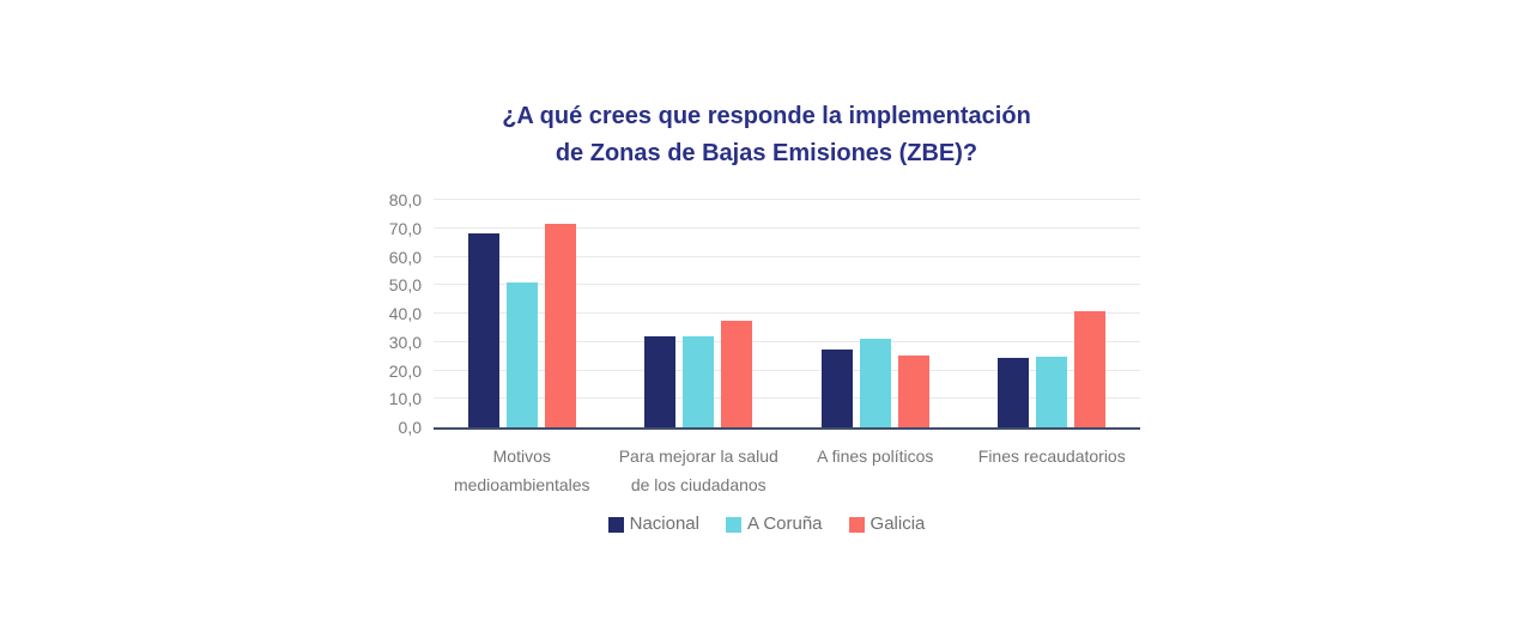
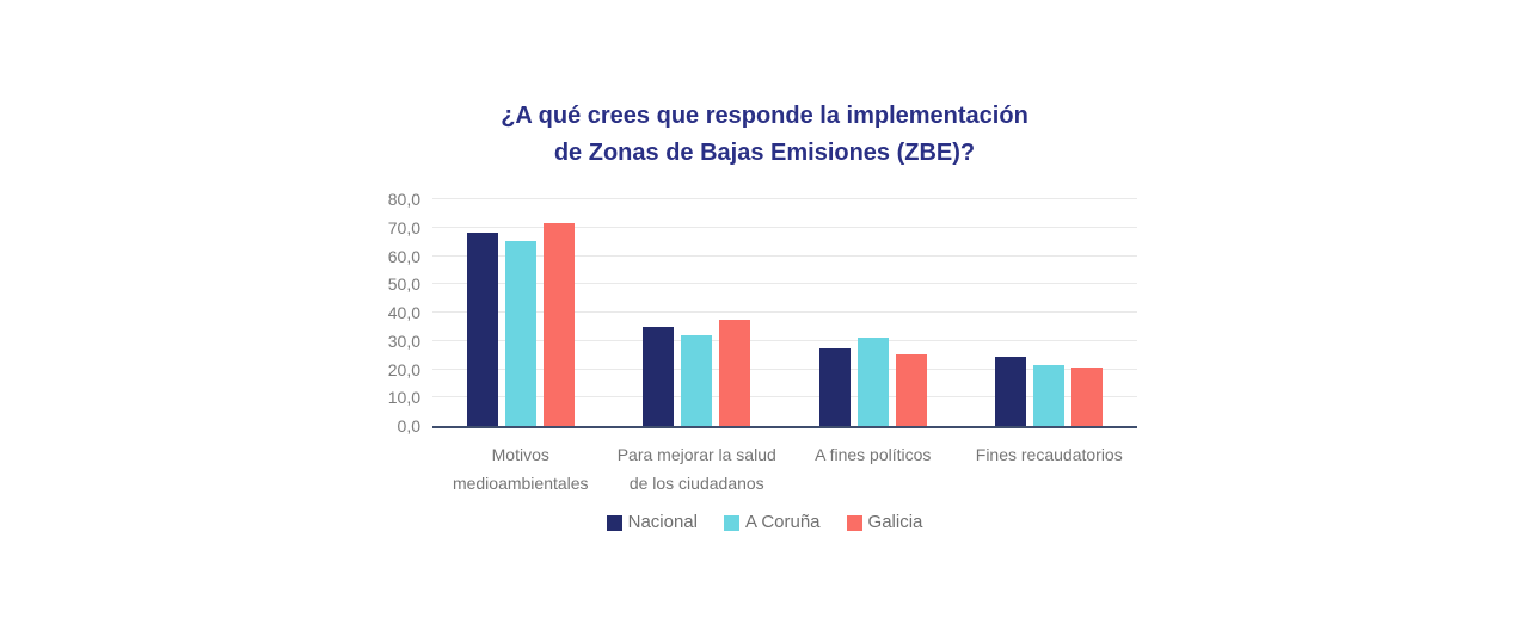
A Coruña/Motivos medioambientales: 51 -> 65
Nacional/Para mejorar la salud de los ciudadanos: 32 -> 35
A Coruña/Fines recaudatorios: 25 -> 22
Galicia/Fines recaudatorios: 41 -> 20
